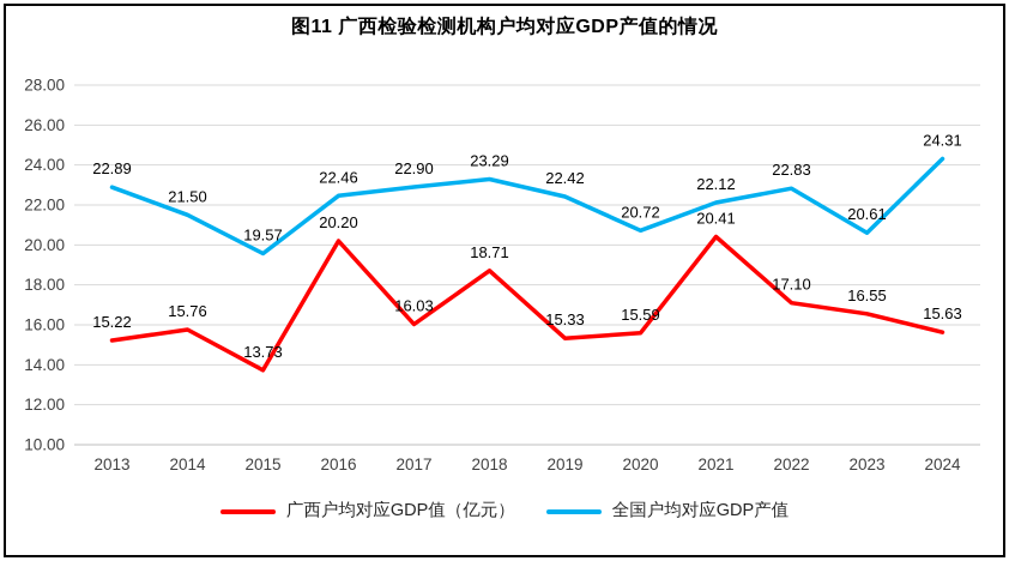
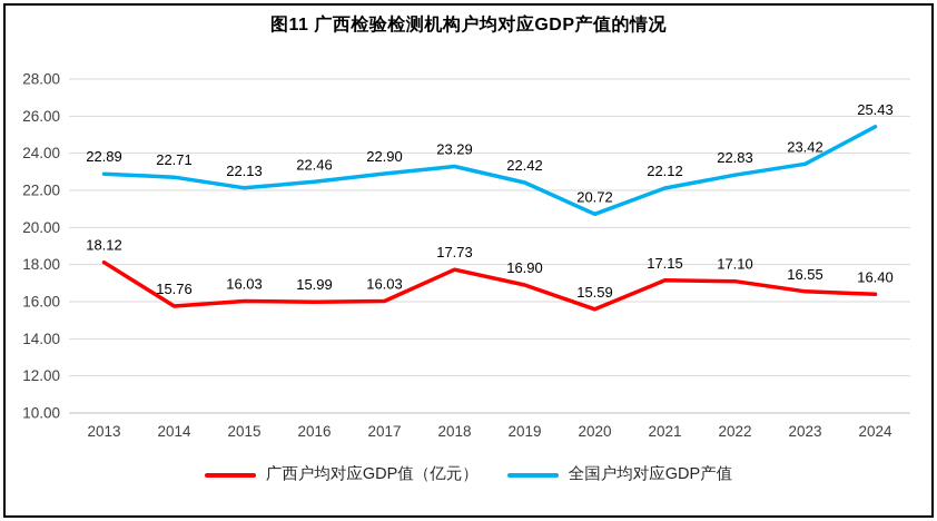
广西户均对应GDP值（亿元）/2013: 15.22 -> 18.12
全国户均对应GDP产值/2014: 21.50 -> 22.71
广西户均对应GDP值（亿元）/2015: 13.73 -> 16.03
全国户均对应GDP产值/2015: 19.57 -> 22.13
广西户均对应GDP值（亿元）/2016: 20.20 -> 15.99
广西户均对应GDP值（亿元）/2018: 18.71 -> 17.73
广西户均对应GDP值（亿元）/2019: 15.33 -> 16.90
广西户均对应GDP值（亿元）/2021: 20.41 -> 17.15
全国户均对应GDP产值/2023: 20.61 -> 23.42
广西户均对应GDP值（亿元）/2024: 15.63 -> 16.40
全国户均对应GDP产值/2024: 24.31 -> 25.43
